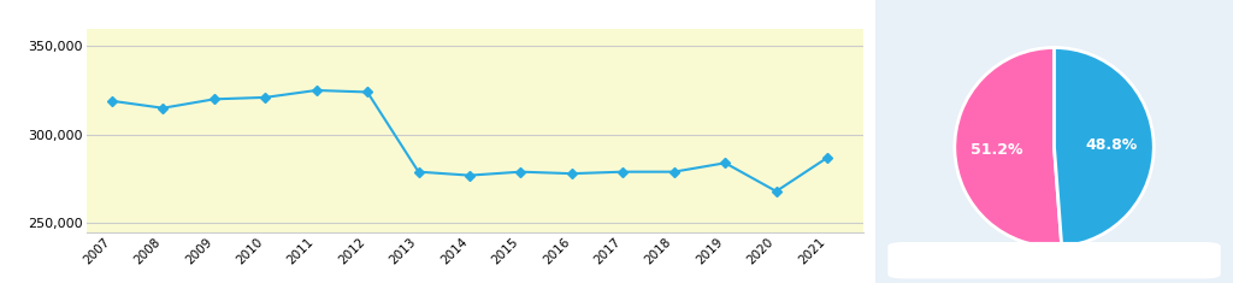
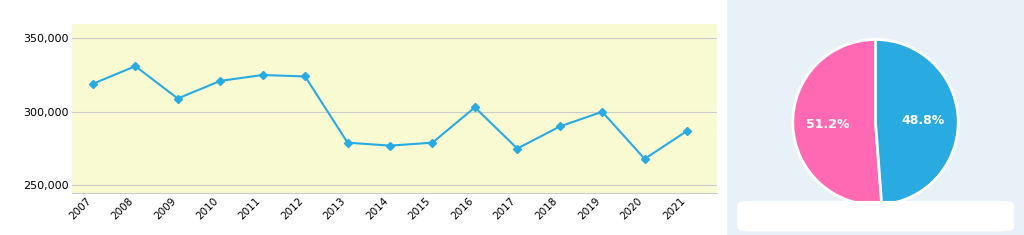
2008: 315,000 -> 331,000
2009: 320,000 -> 309,000
2016: 278,000 -> 303,000
2017: 279,000 -> 275,000
2018: 279,000 -> 290,000
2019: 284,000 -> 300,000
